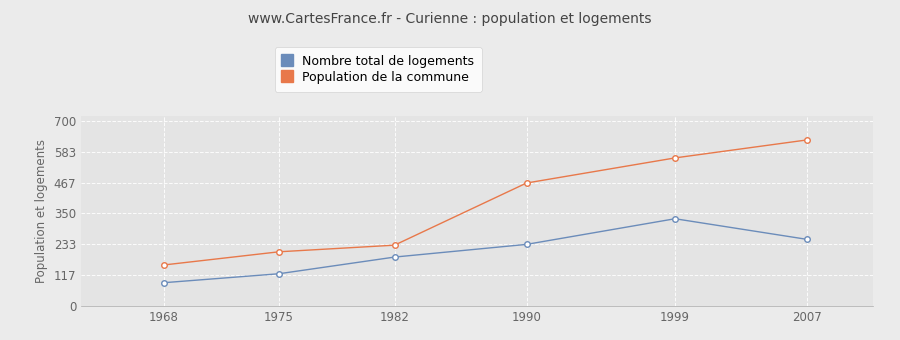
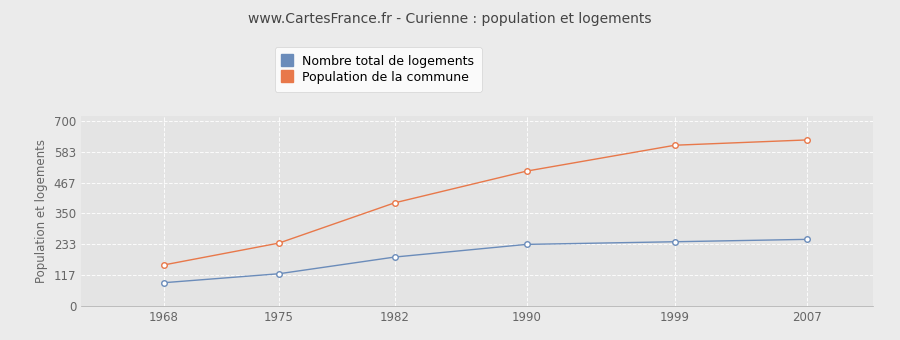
Population de la commune/1975: 205 -> 238
Population de la commune/1982: 230 -> 390
Population de la commune/1990: 465 -> 510
Nombre total de logements/1999: 330 -> 243
Population de la commune/1999: 560 -> 608
